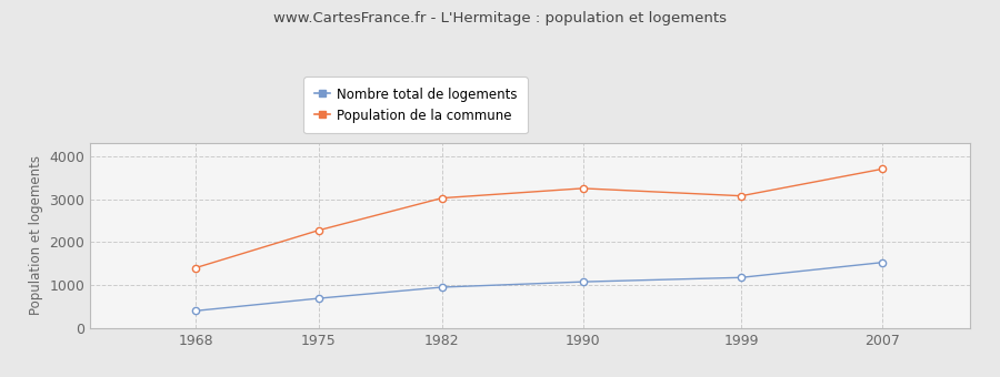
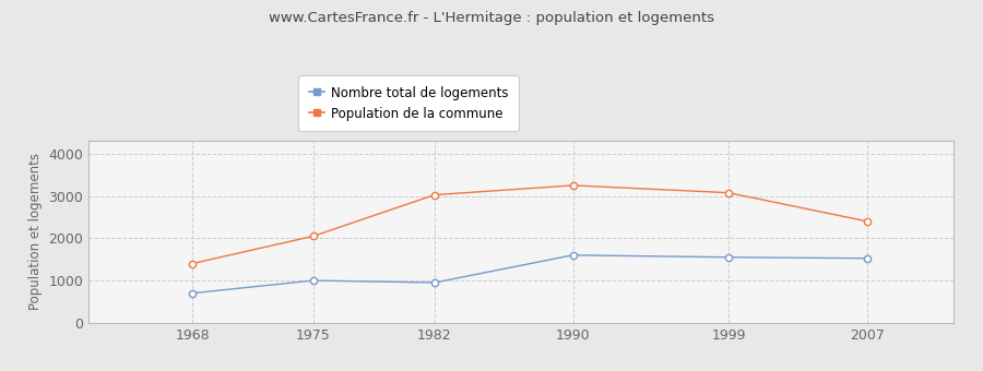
Nombre total de logements/1968: 400 -> 700
Nombre total de logements/1975: 690 -> 1000
Population de la commune/1975: 2280 -> 2050
Nombre total de logements/1990: 1080 -> 1600
Nombre total de logements/1999: 1180 -> 1550
Population de la commune/2007: 3700 -> 2400
